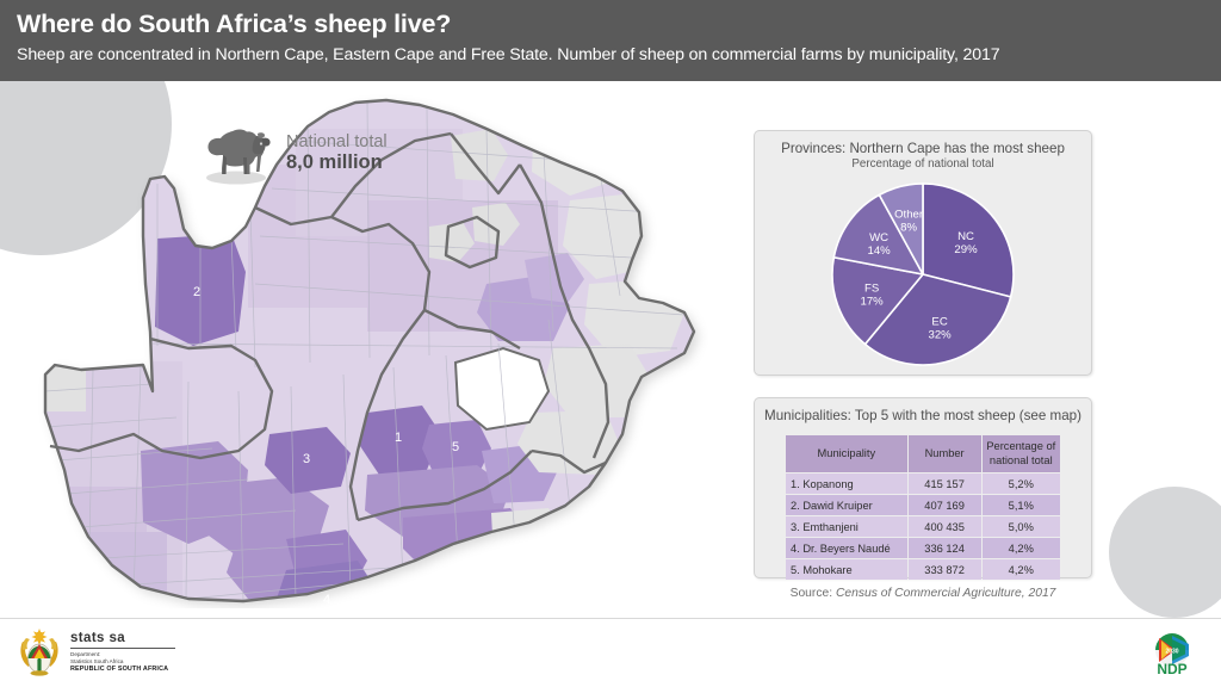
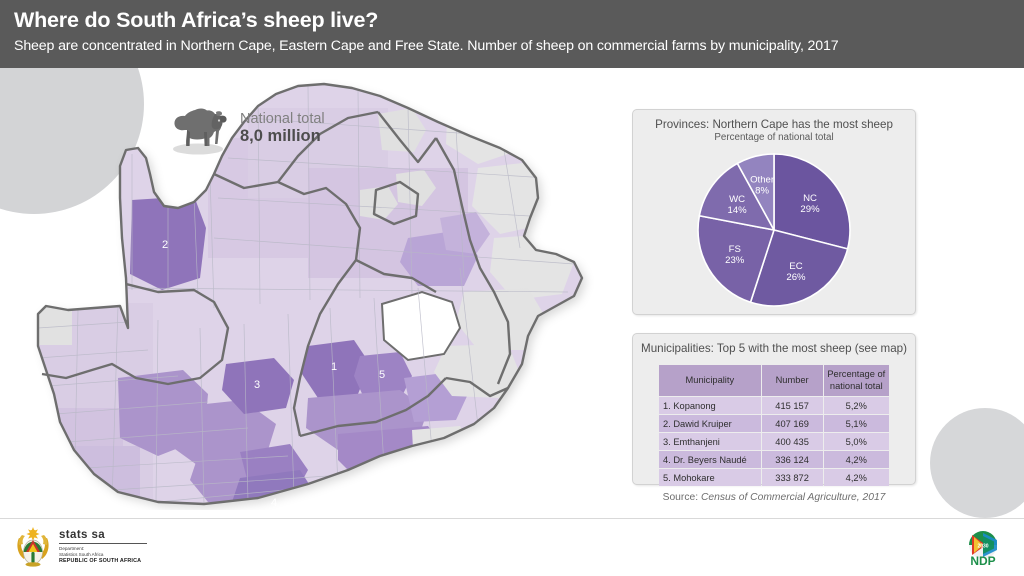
EC: 32% -> 26%
FS: 17% -> 23%
